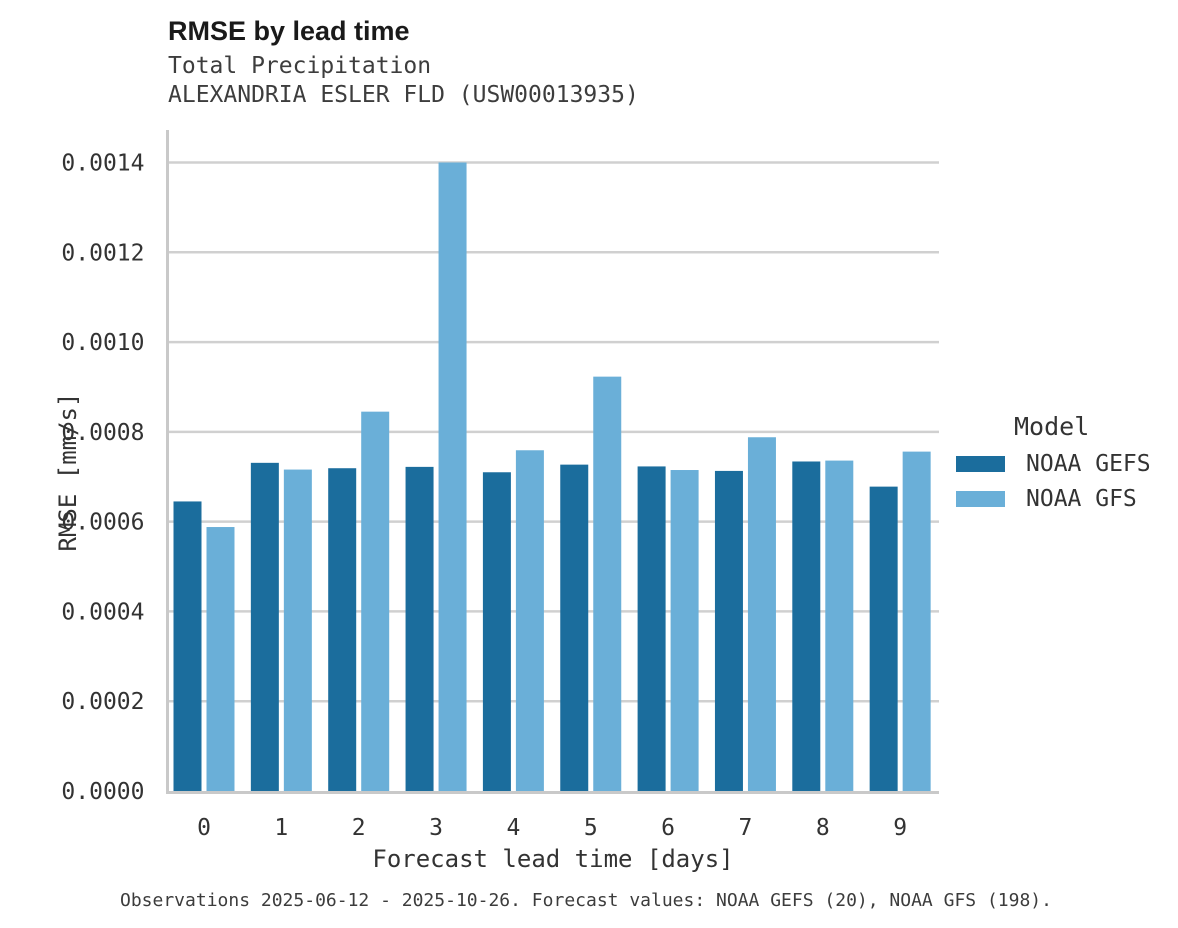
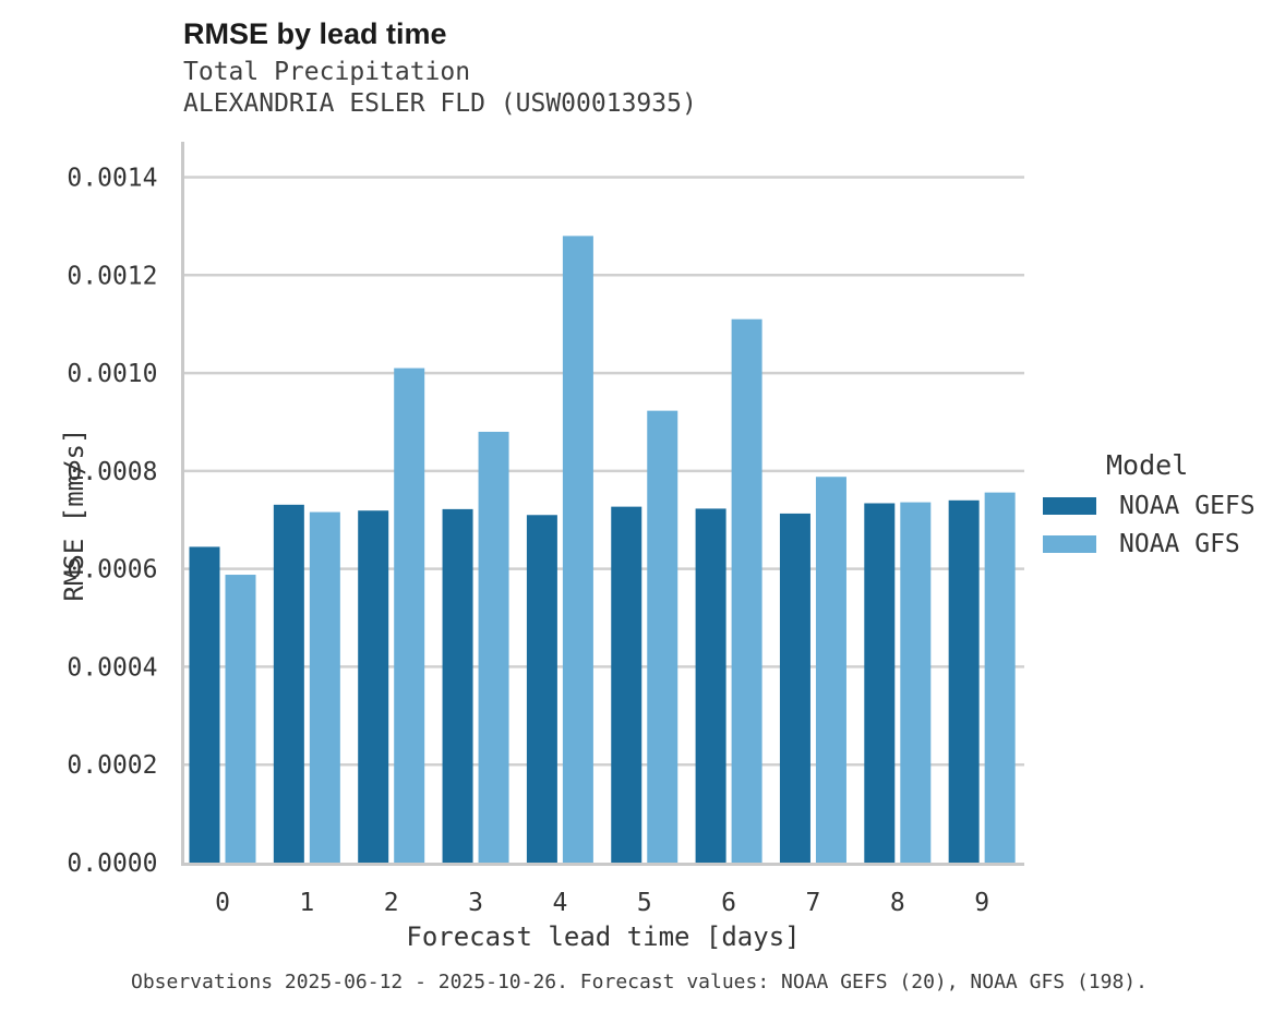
NOAA GFS/2: 0.00085 -> 0.00101
NOAA GFS/3: 0.00140 -> 0.00088
NOAA GFS/4: 0.00076 -> 0.00128
NOAA GFS/6: 0.00072 -> 0.00111
NOAA GEFS/9: 0.00068 -> 0.00074
